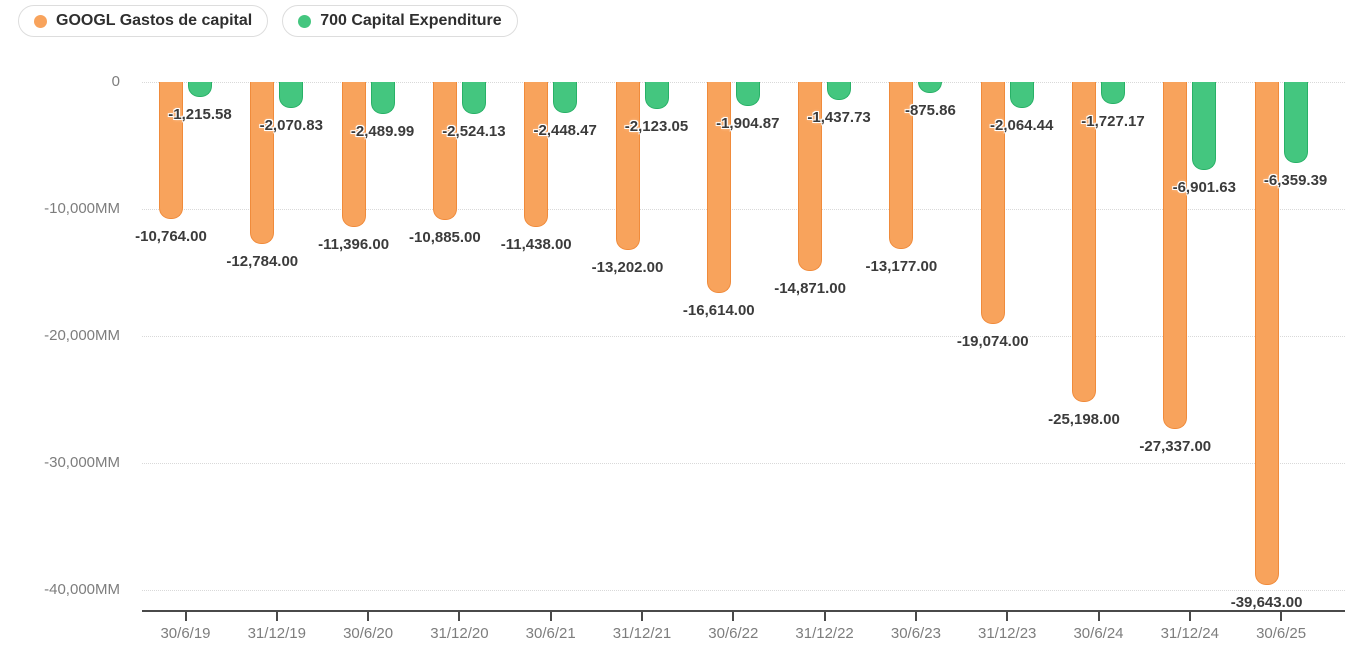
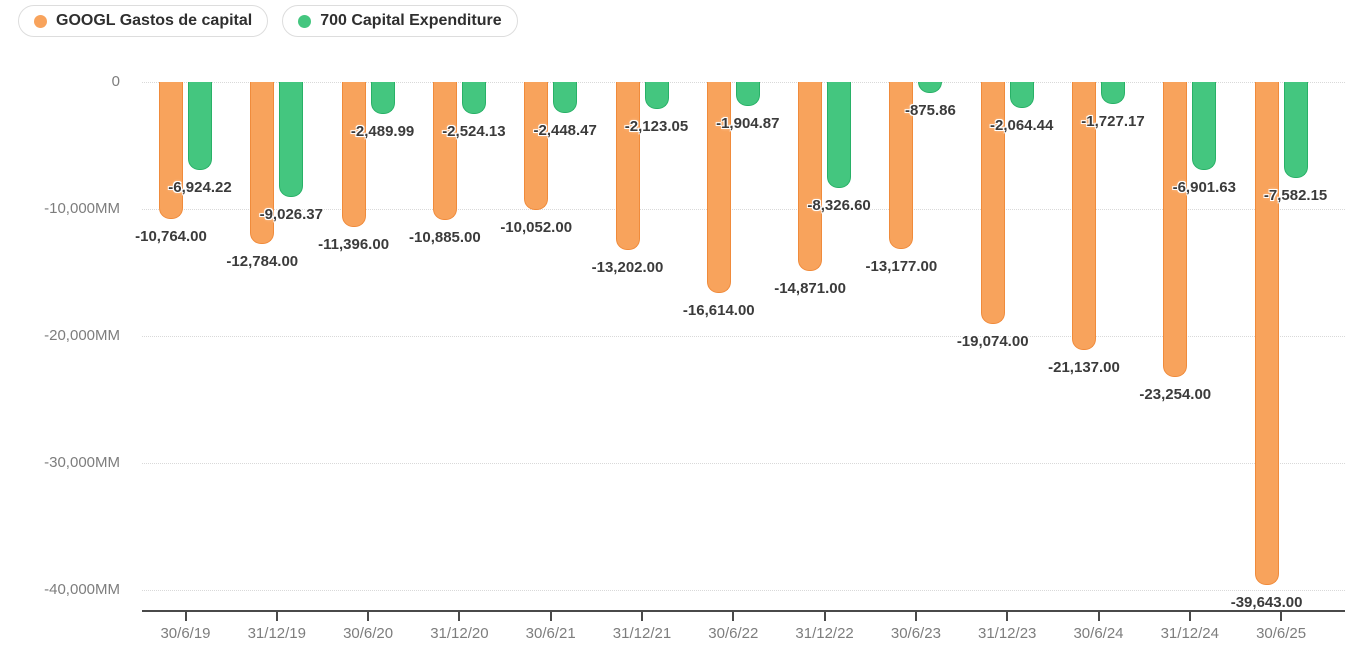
700 Capital Expenditure/30/6/19: -1,215.58 -> -6,924.22
700 Capital Expenditure/31/12/19: -2,070.83 -> -9,026.37
GOOGL Gastos de capital/30/6/21: -11,438.00 -> -10,052.00
700 Capital Expenditure/31/12/22: -1,437.73 -> -8,326.60
GOOGL Gastos de capital/30/6/24: -25,198.00 -> -21,137.00
GOOGL Gastos de capital/31/12/24: -27,337.00 -> -23,254.00
700 Capital Expenditure/30/6/25: -6,359.39 -> -7,582.15
